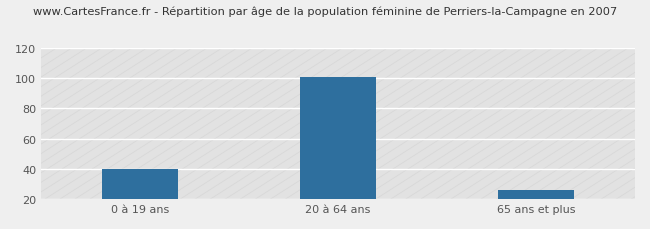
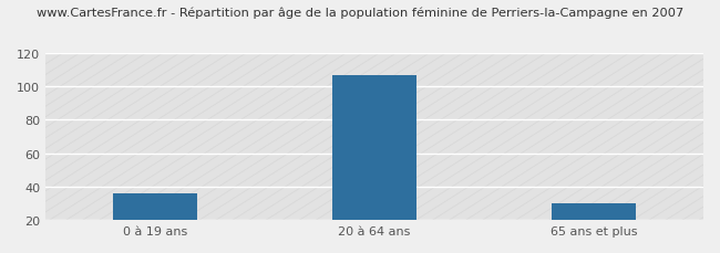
0 à 19 ans: 40 -> 36
20 à 64 ans: 101 -> 107
65 ans et plus: 26 -> 30
